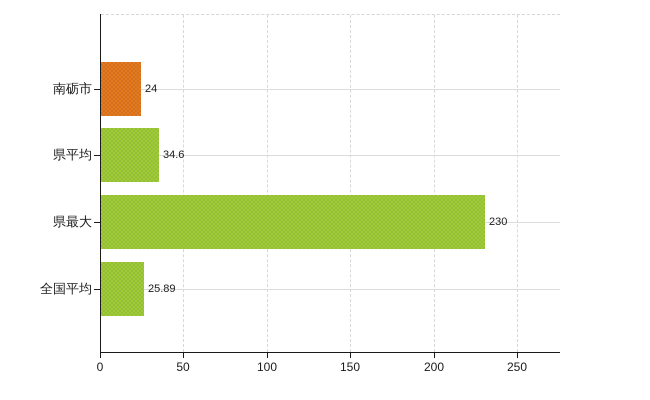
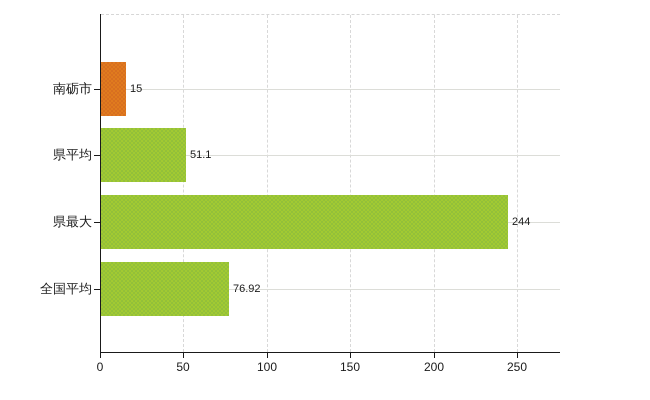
南砺市: 24 -> 15
県平均: 34.6 -> 51.1
県最大: 230 -> 244
全国平均: 25.89 -> 76.92
